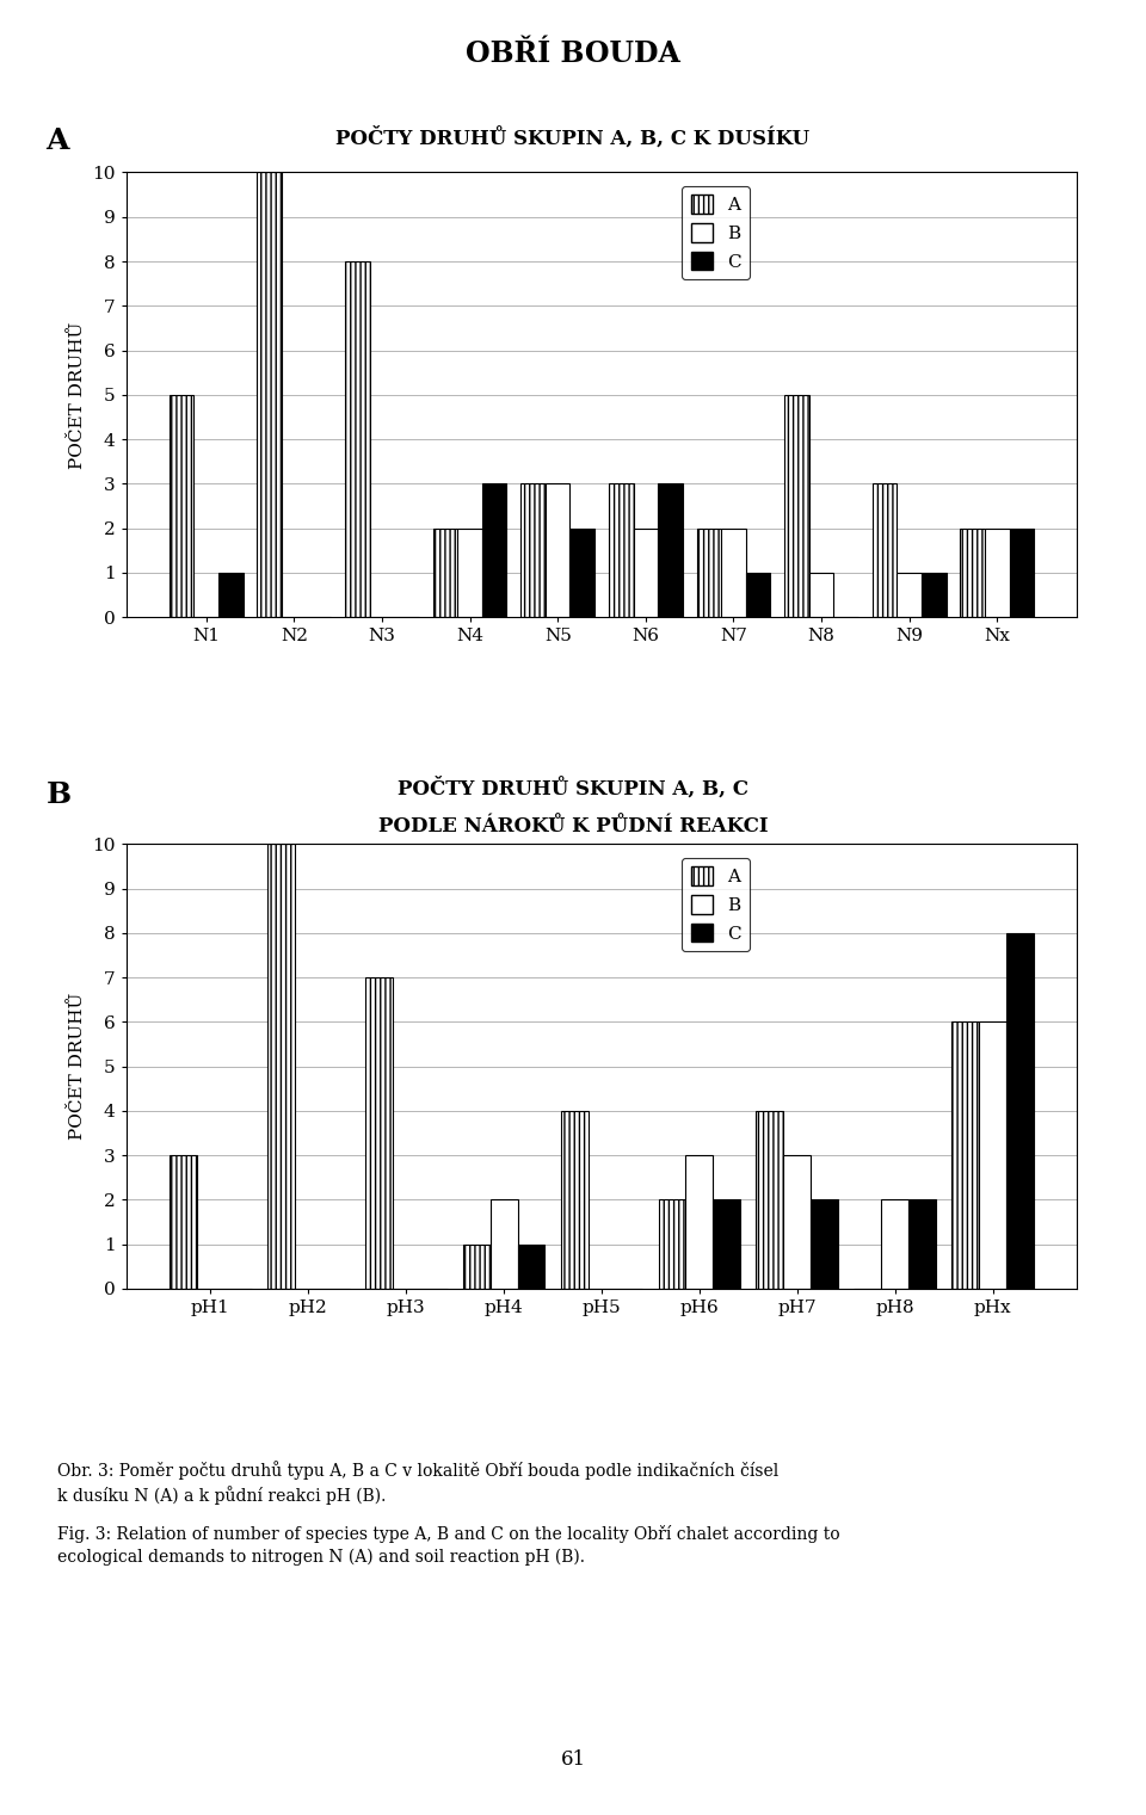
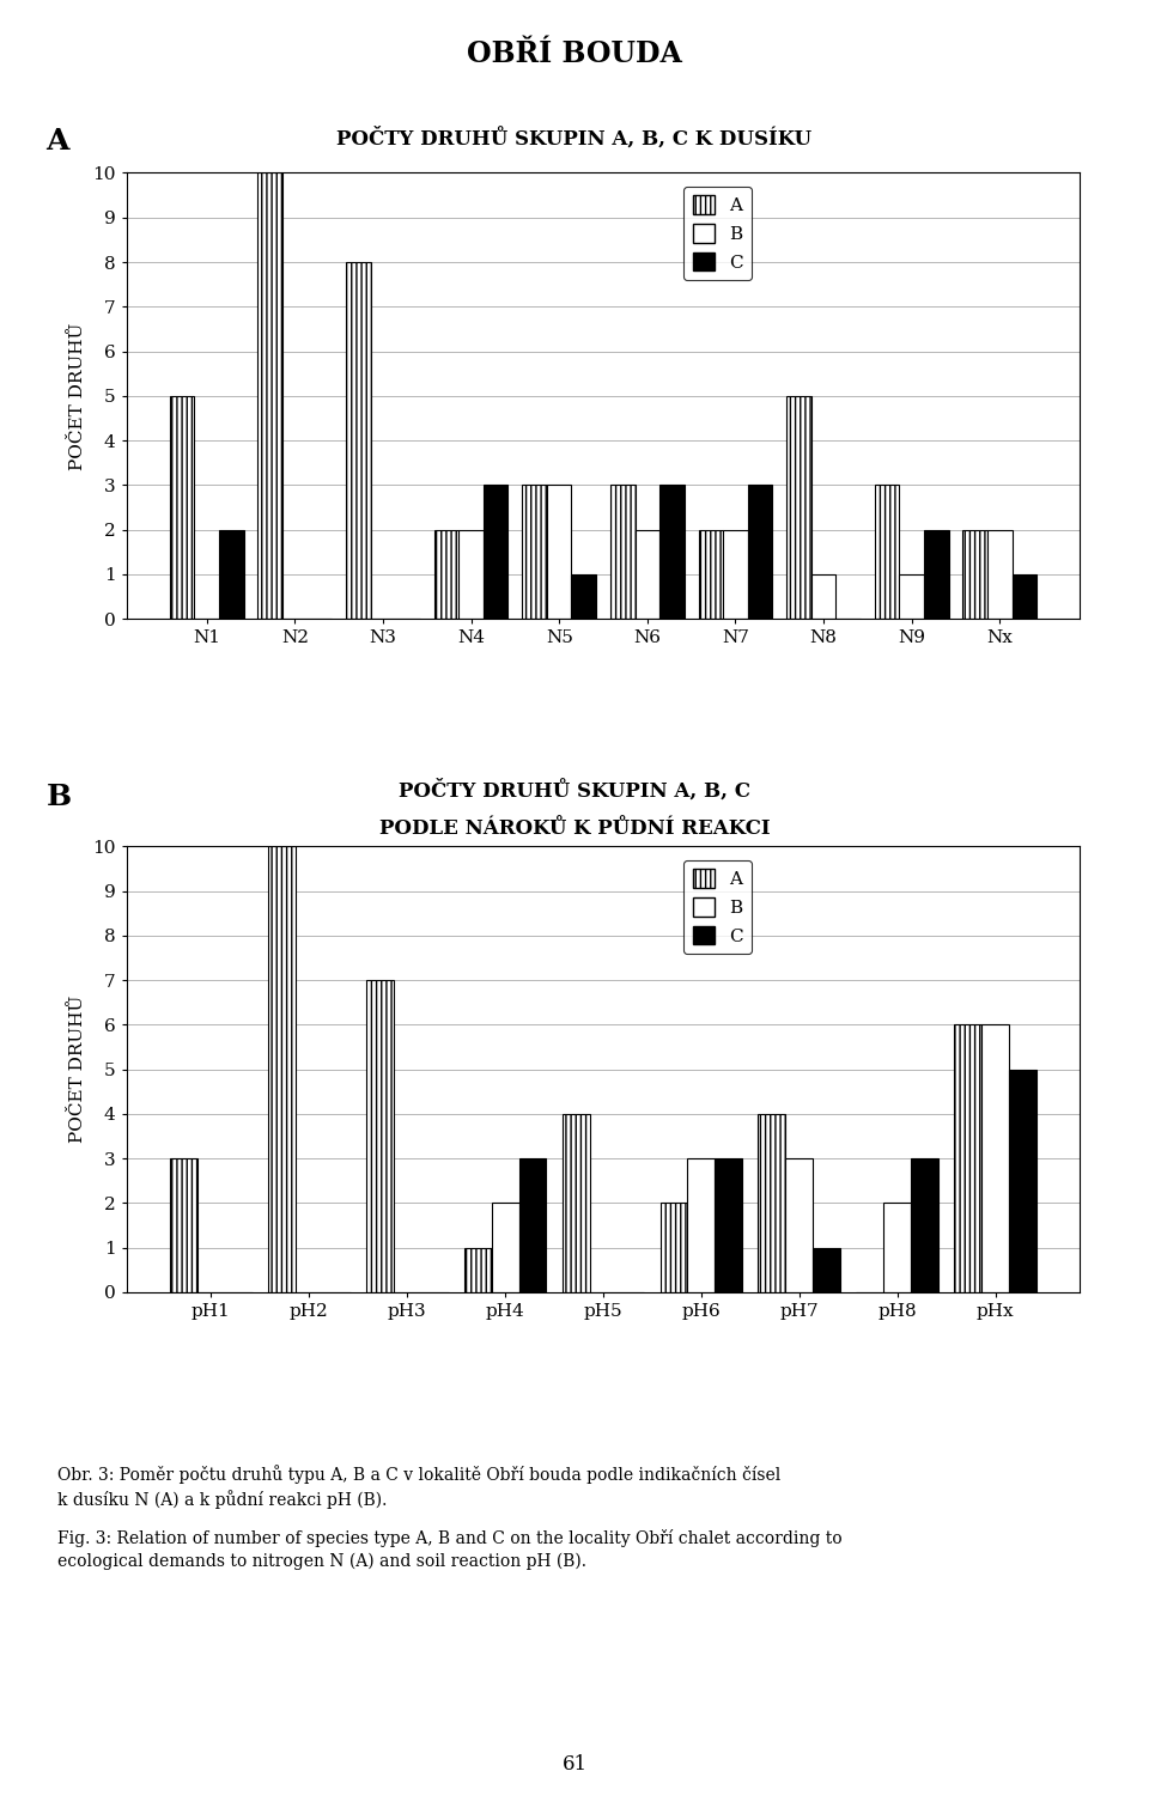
C/N1: 1 -> 2
C/N5: 2 -> 1
C/N7: 1 -> 3
C/N9: 1 -> 2
C/Nx: 2 -> 1
C/pH4: 1 -> 3
C/pH6: 2 -> 3
C/pH7: 2 -> 1
C/pH8: 2 -> 3
C/pHx: 8 -> 5
